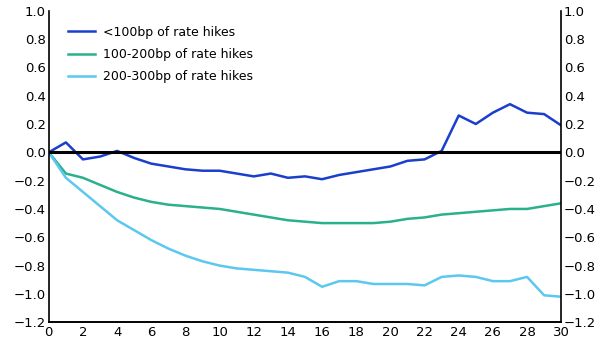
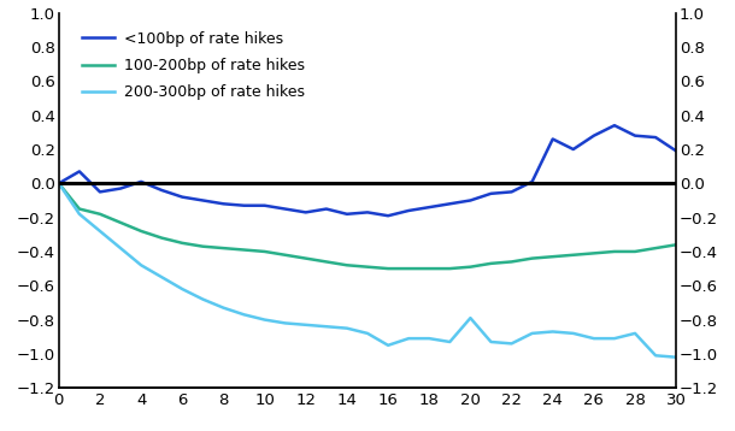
200-300bp of rate hikes/20: -0.93 -> -0.79
